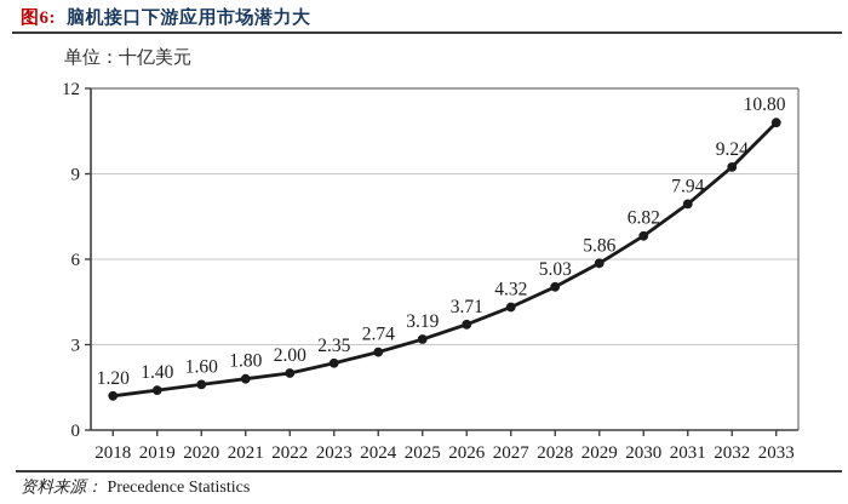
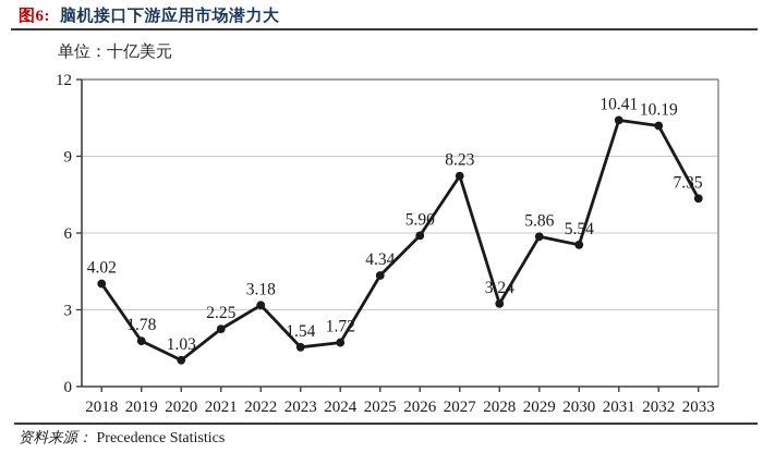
2018: 1.20 -> 4.02
2019: 1.40 -> 1.78
2020: 1.60 -> 1.03
2021: 1.80 -> 2.25
2022: 2.00 -> 3.18
2023: 2.35 -> 1.54
2024: 2.74 -> 1.72
2025: 3.19 -> 4.34
2026: 3.71 -> 5.90
2027: 4.32 -> 8.23
2028: 5.03 -> 3.24
2030: 6.82 -> 5.54
2031: 7.94 -> 10.41
2032: 9.24 -> 10.19
2033: 10.80 -> 7.35
